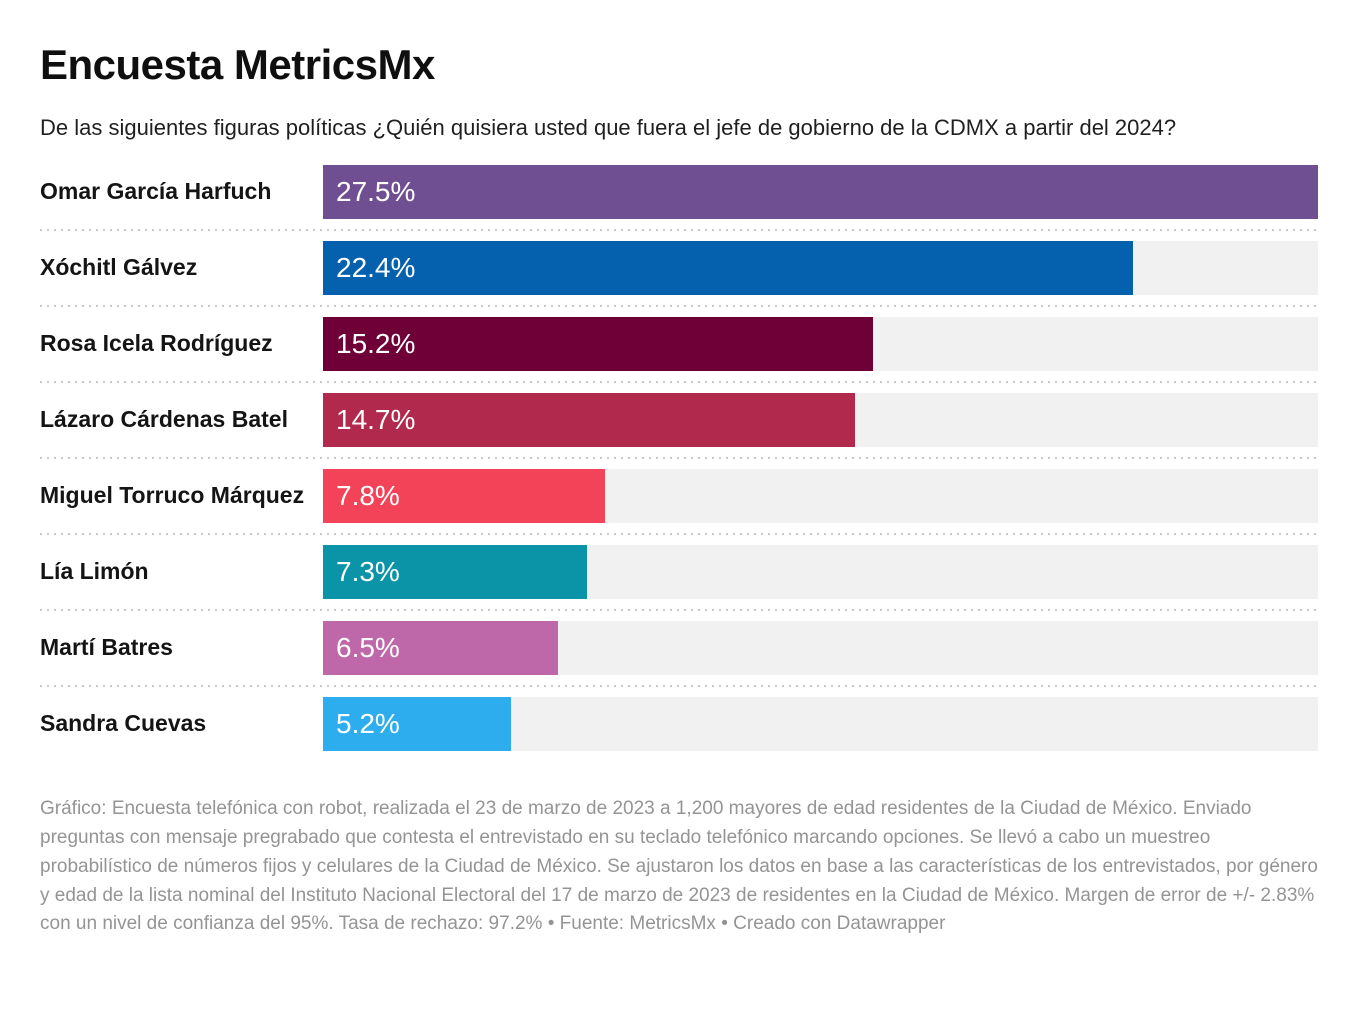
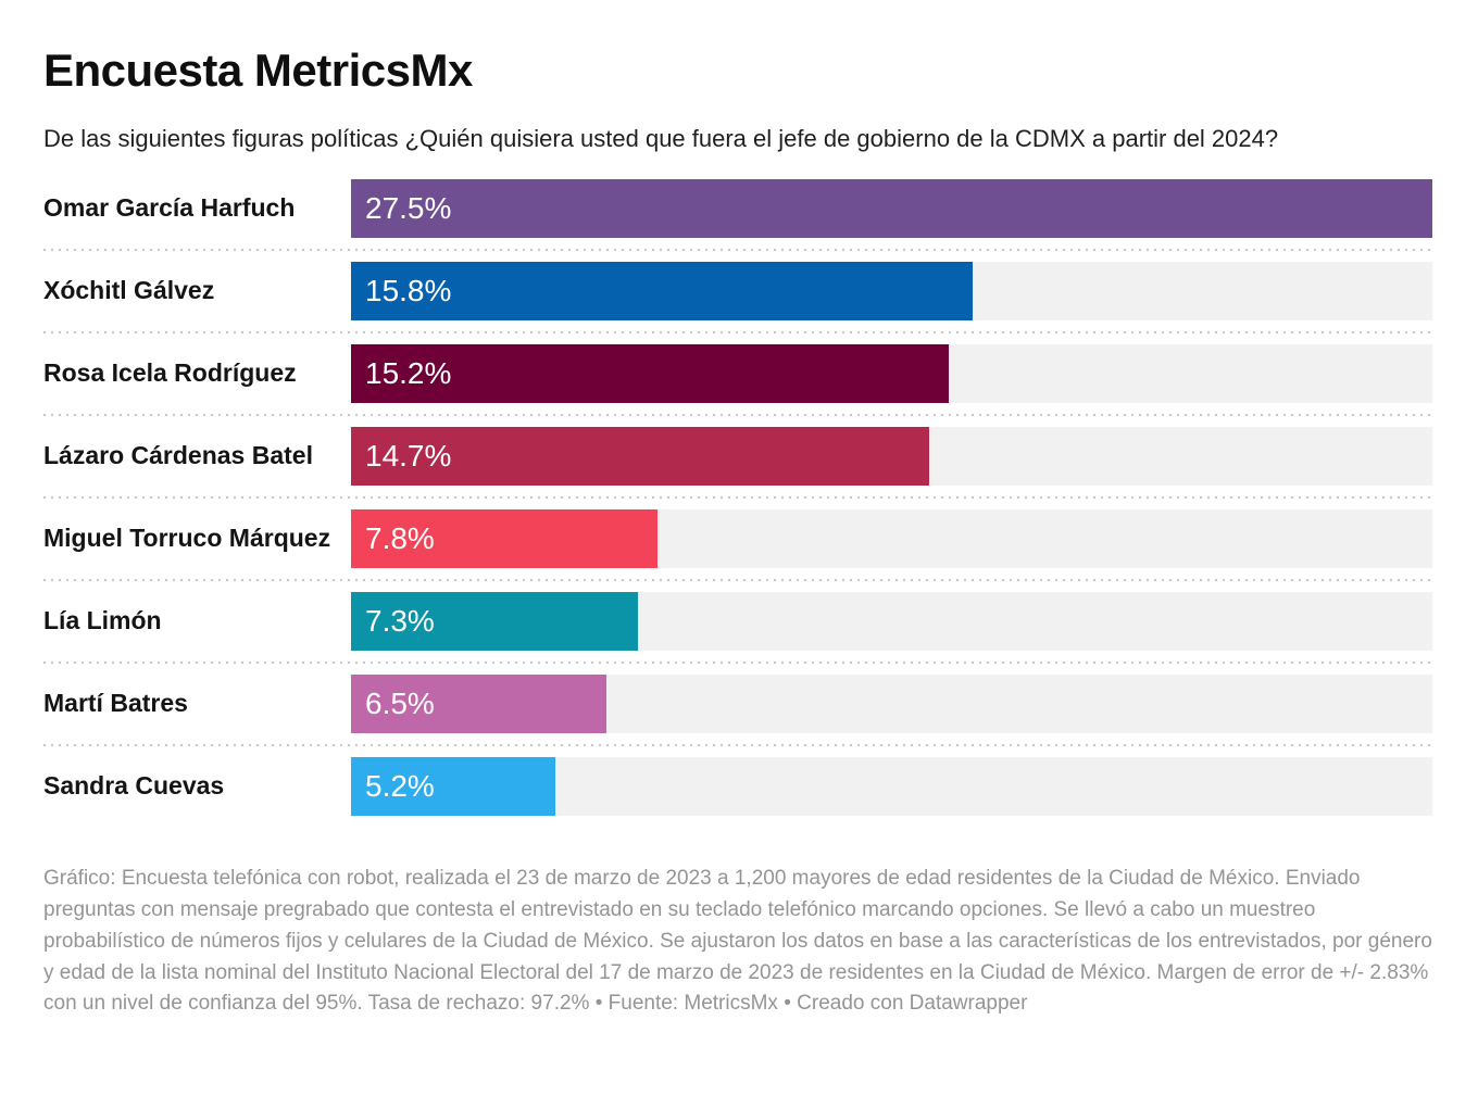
Xóchitl Gálvez: 22.4% -> 15.8%
